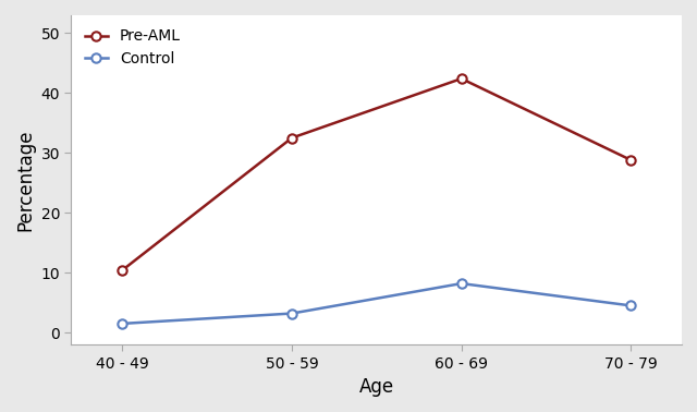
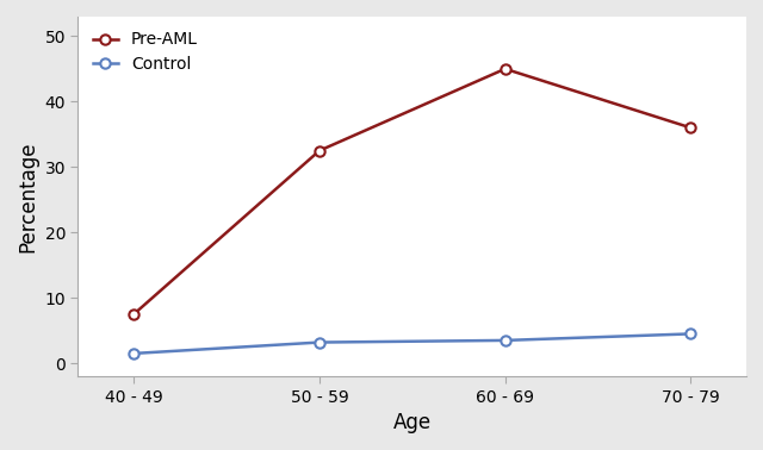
Pre-AML/40 - 49: 10.4 -> 7.5
Pre-AML/60 - 69: 42.4 -> 45.0
Control/60 - 69: 8.2 -> 3.5
Pre-AML/70 - 79: 28.8 -> 36.0
